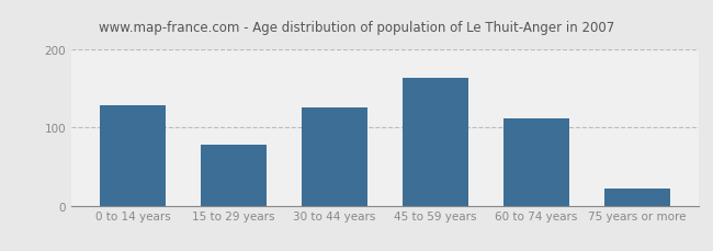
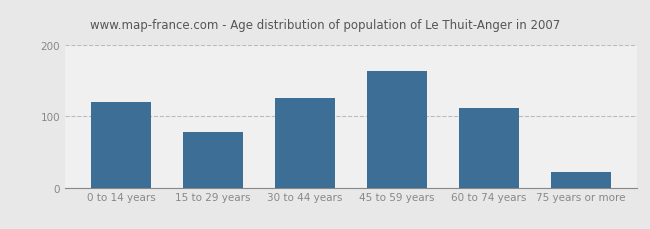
0 to 14 years: 128 -> 120
